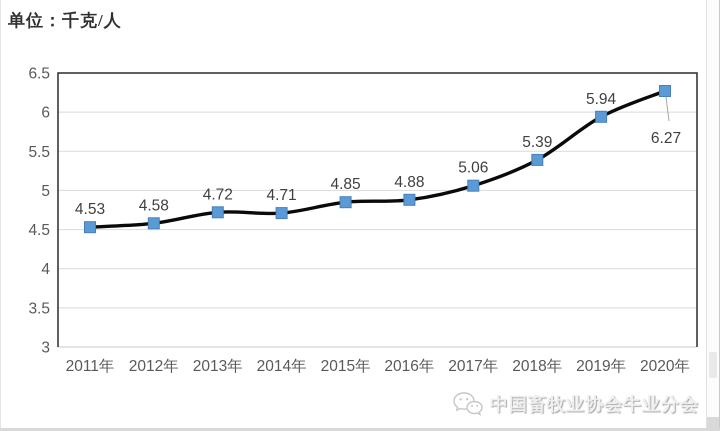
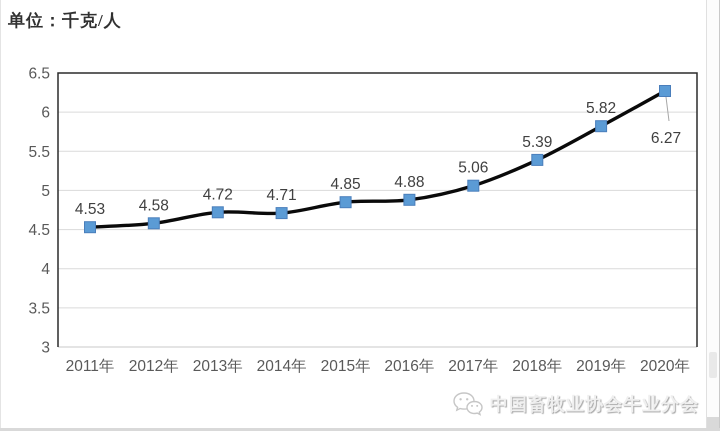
2019年: 5.94 -> 5.82
